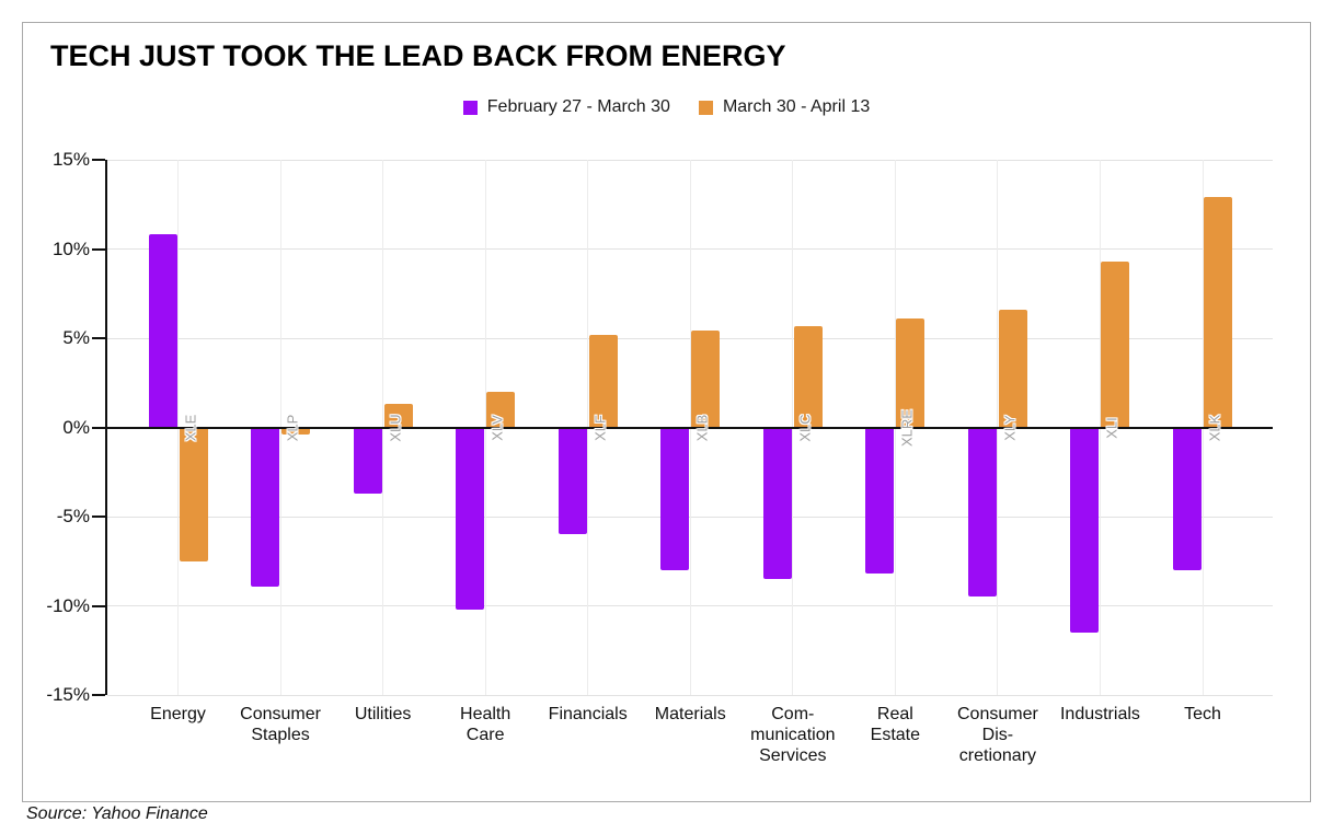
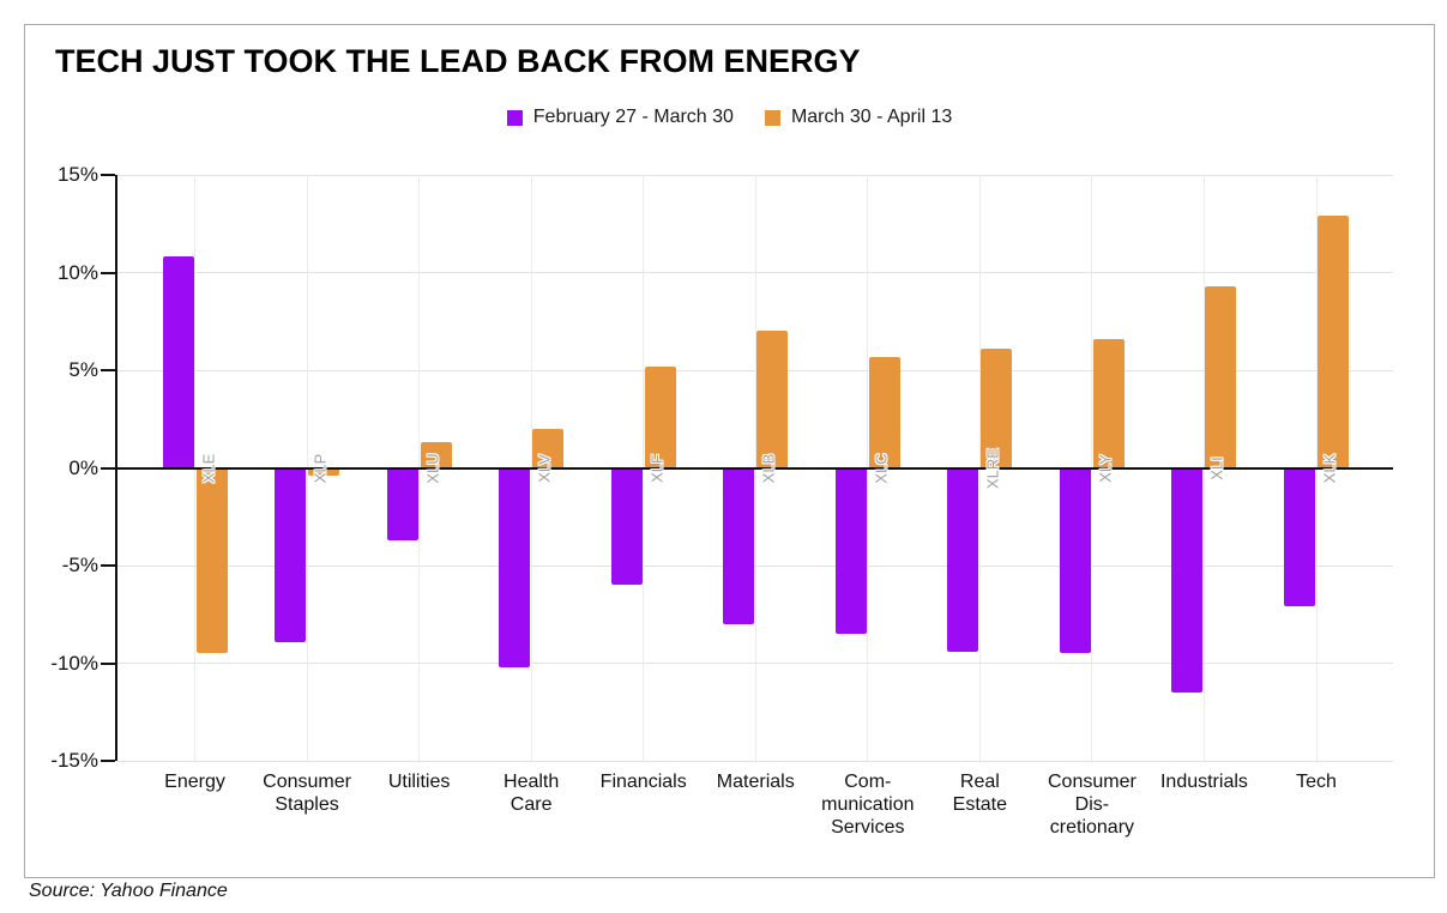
March 30 - April 13/Energy: -7.5% -> -9.5%
March 30 - April 13/Materials: 5.4% -> 7.0%
February 27 - March 30/Real Estate: -8.2% -> -9.4%
February 27 - March 30/Tech: -8.0% -> -7.1%
